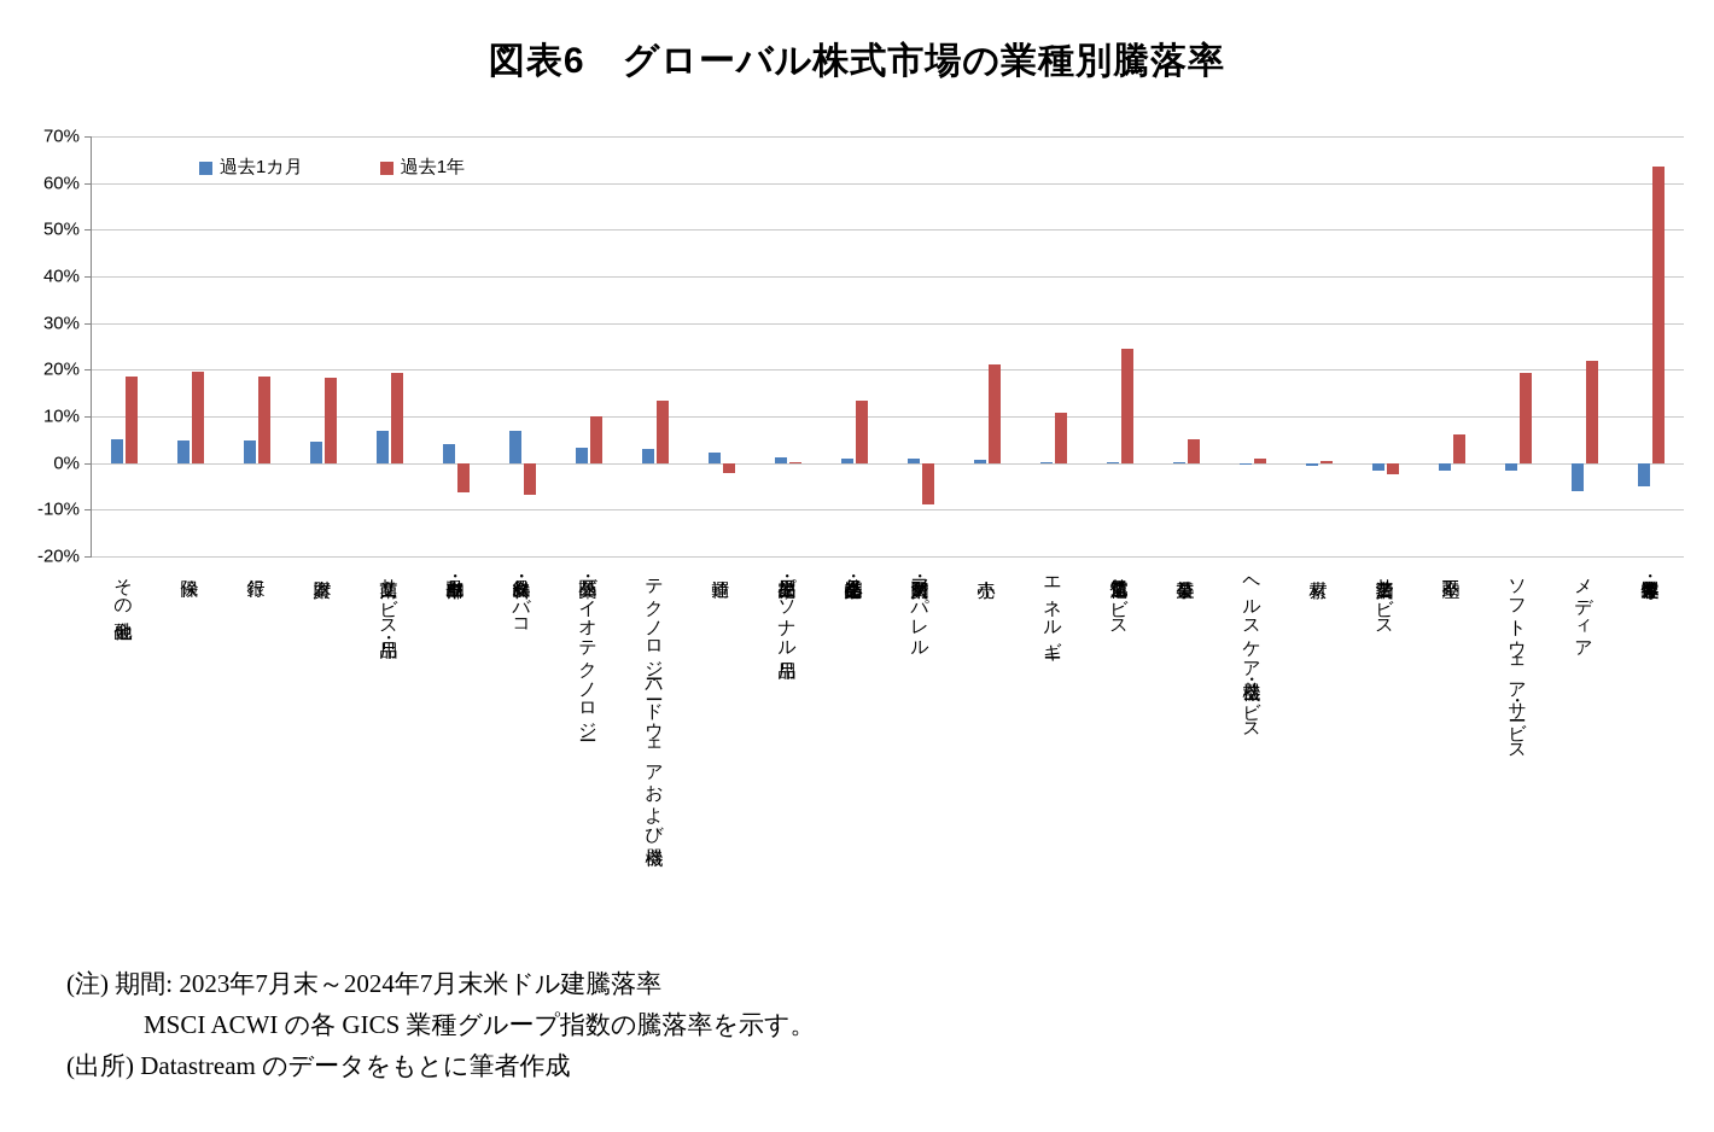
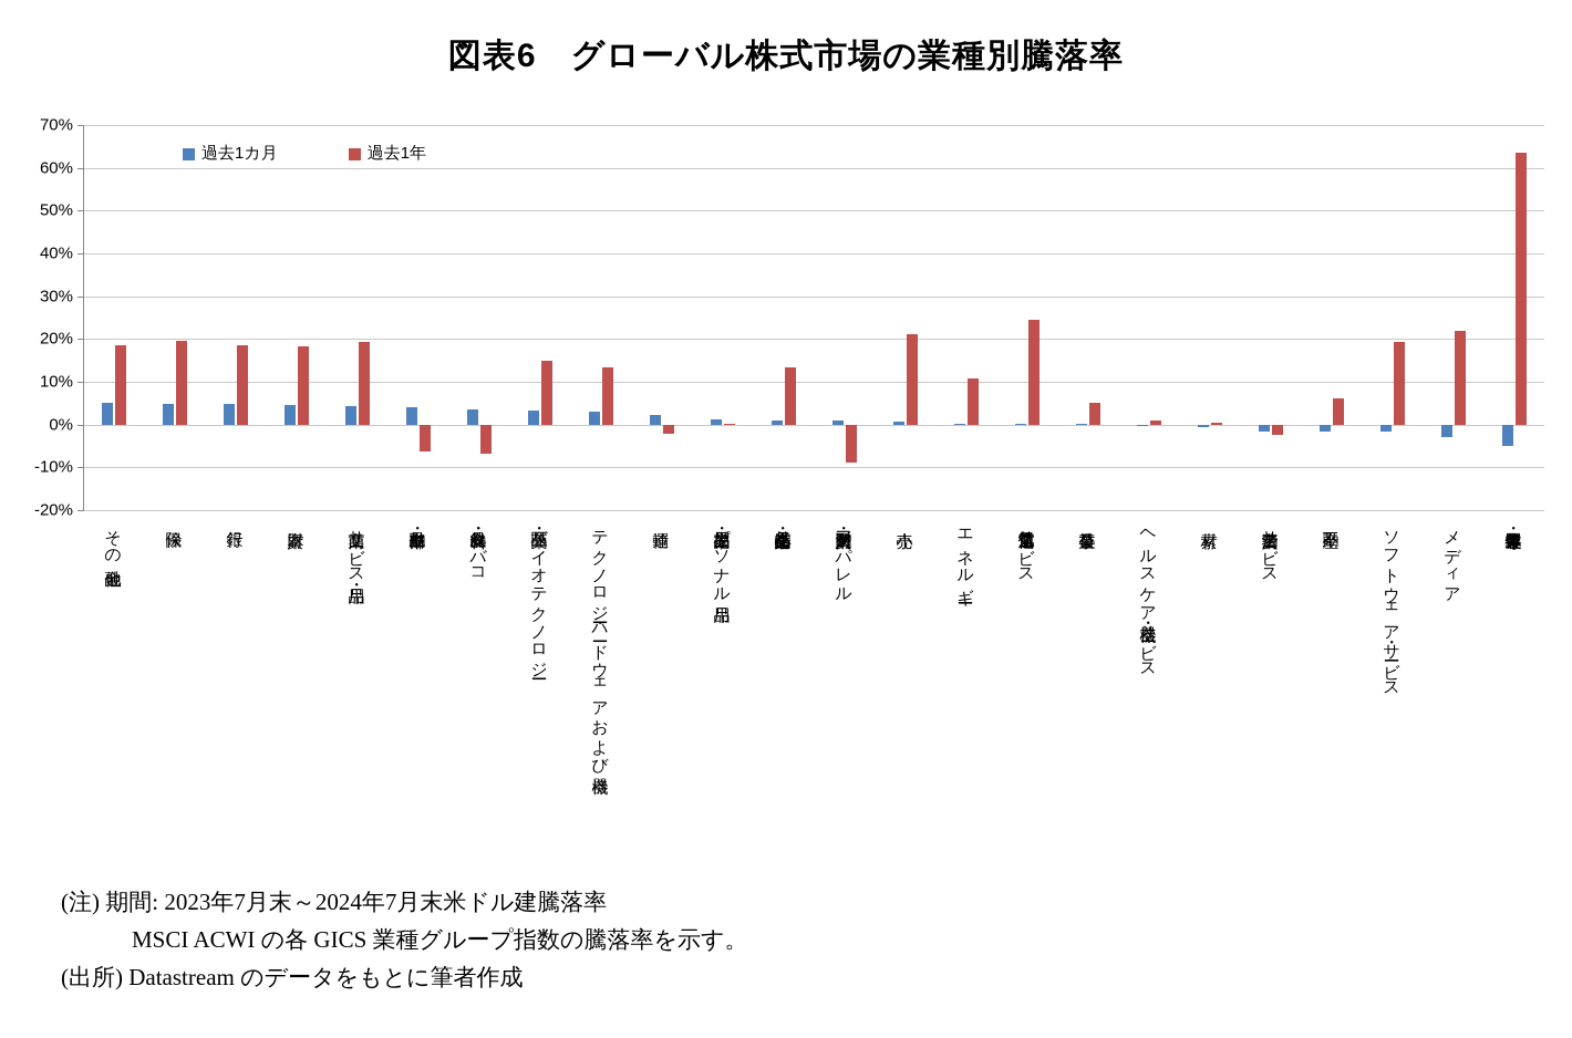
過去1カ月/商業サービス・用品: 7% -> 4%
過去1カ月/食品・飲料・タバコ: 7% -> 4%
過去1年/医薬品・バイオテクノロジー: 10% -> 15%
過去1カ月/メディア: -6% -> -3%
